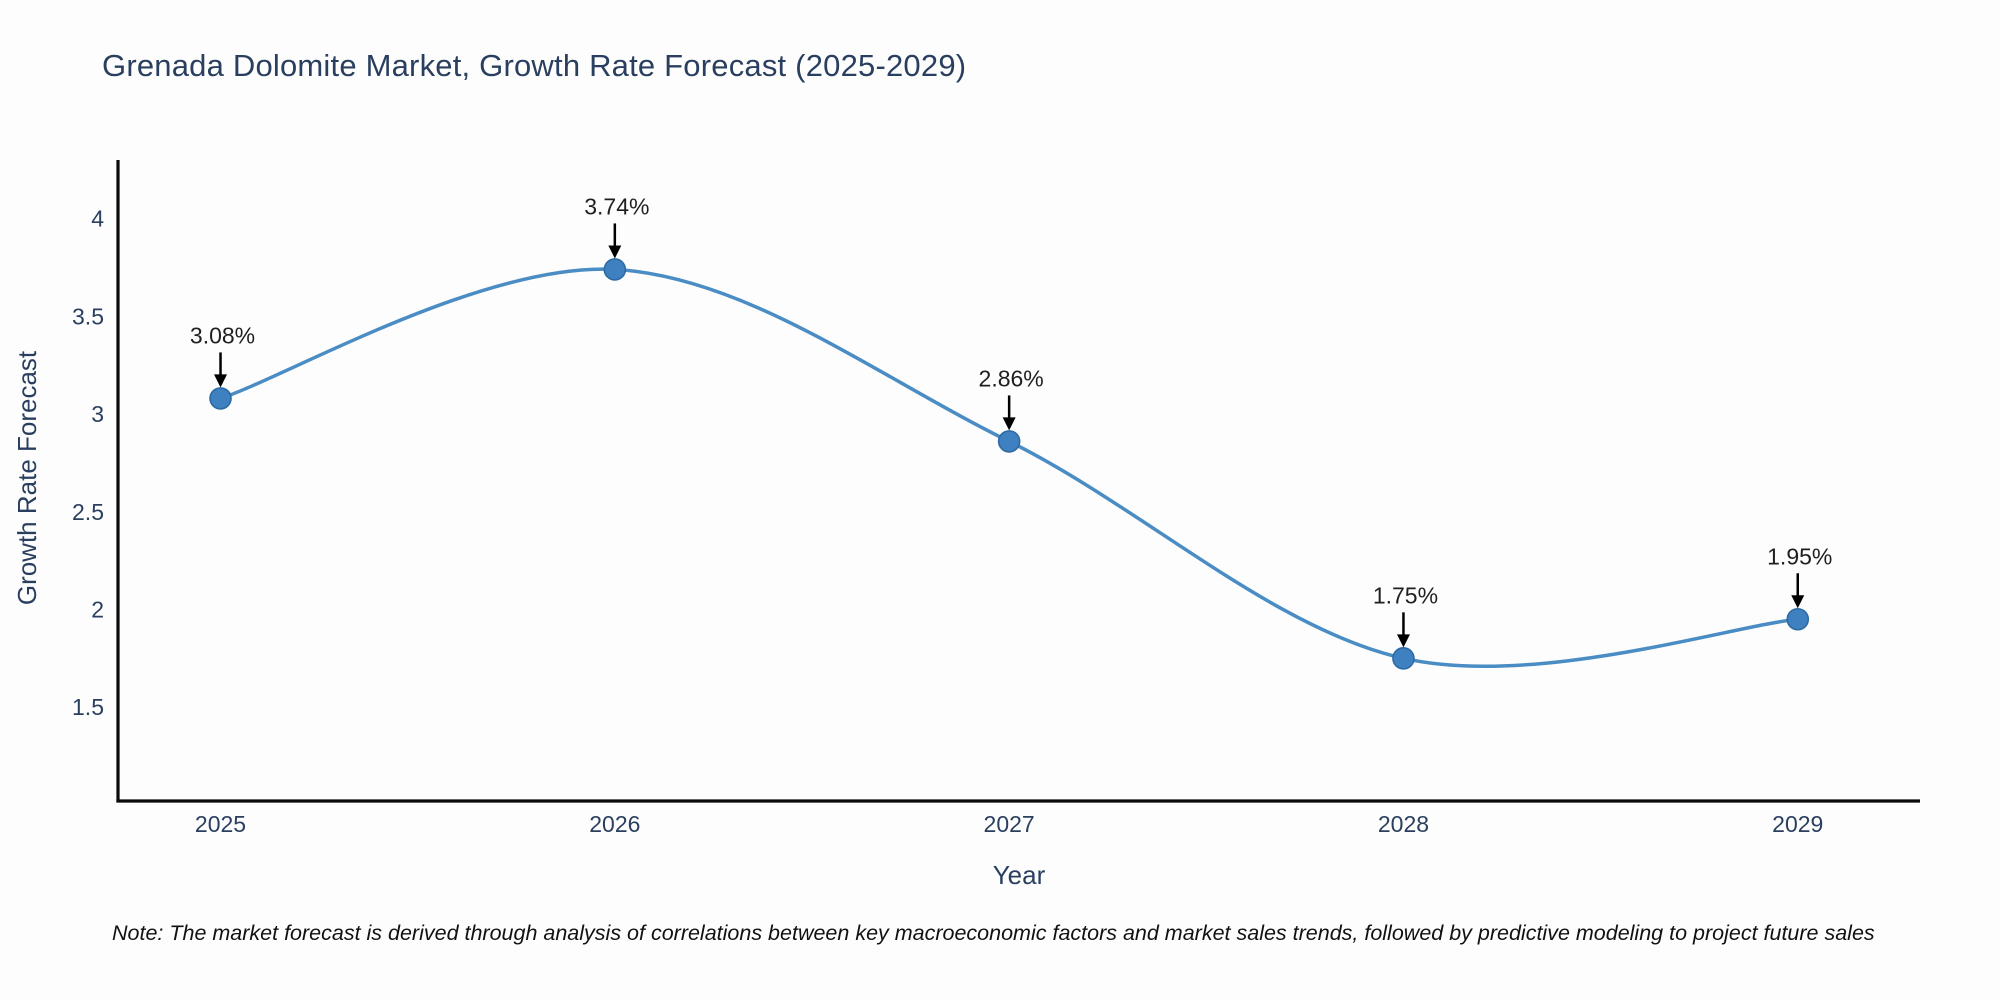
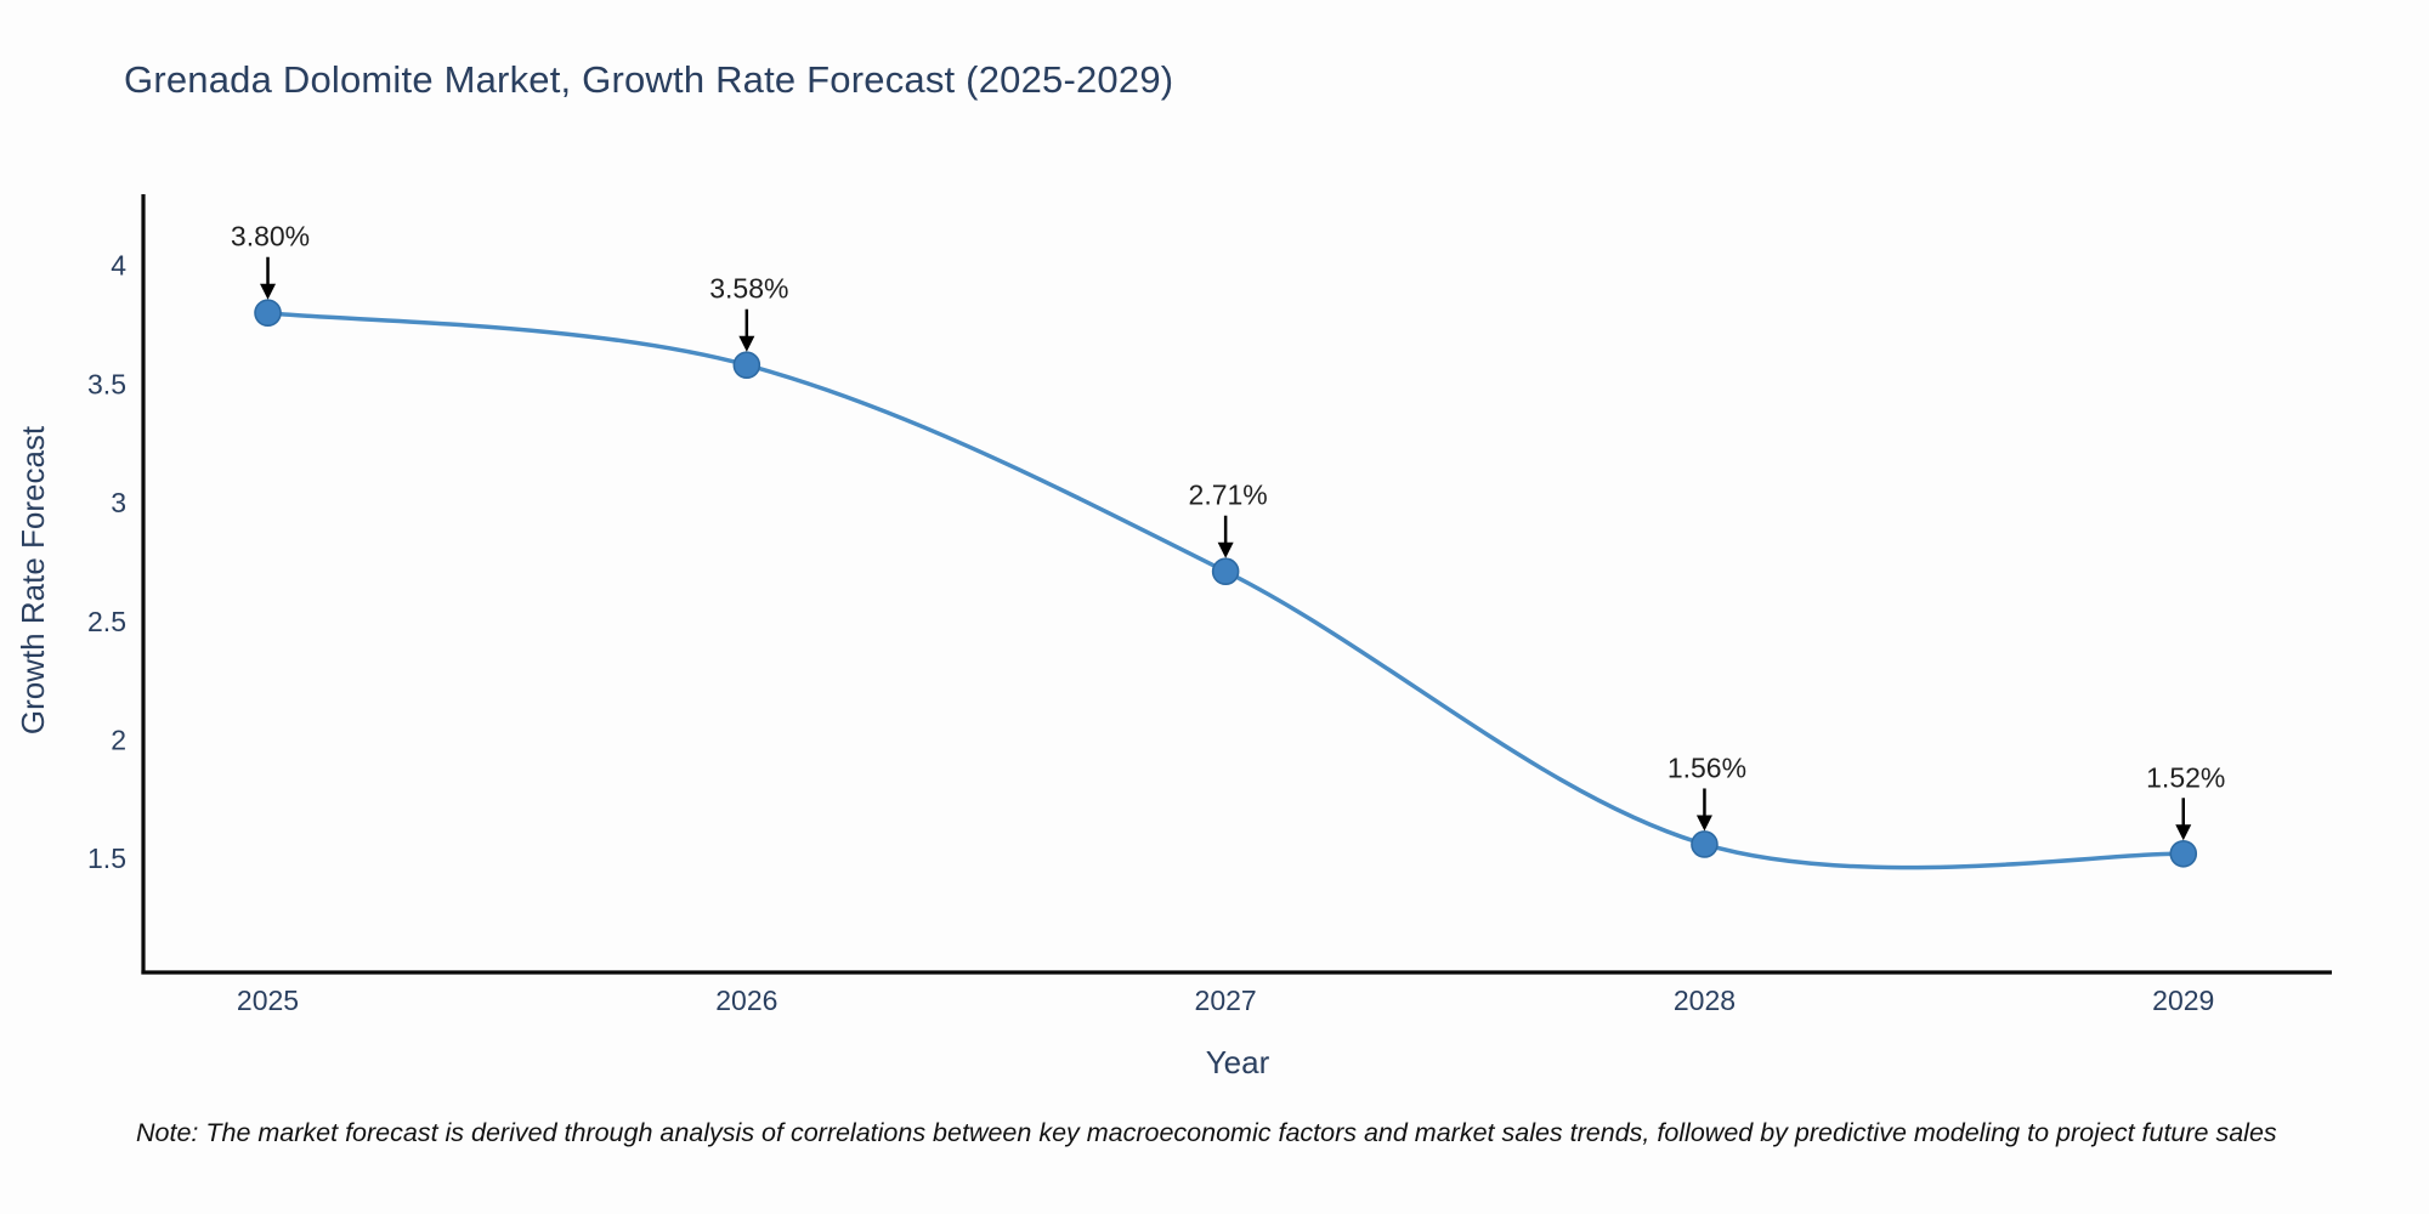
2025: 3.08% -> 3.80%
2026: 3.74% -> 3.58%
2027: 2.86% -> 2.71%
2028: 1.75% -> 1.56%
2029: 1.95% -> 1.52%
